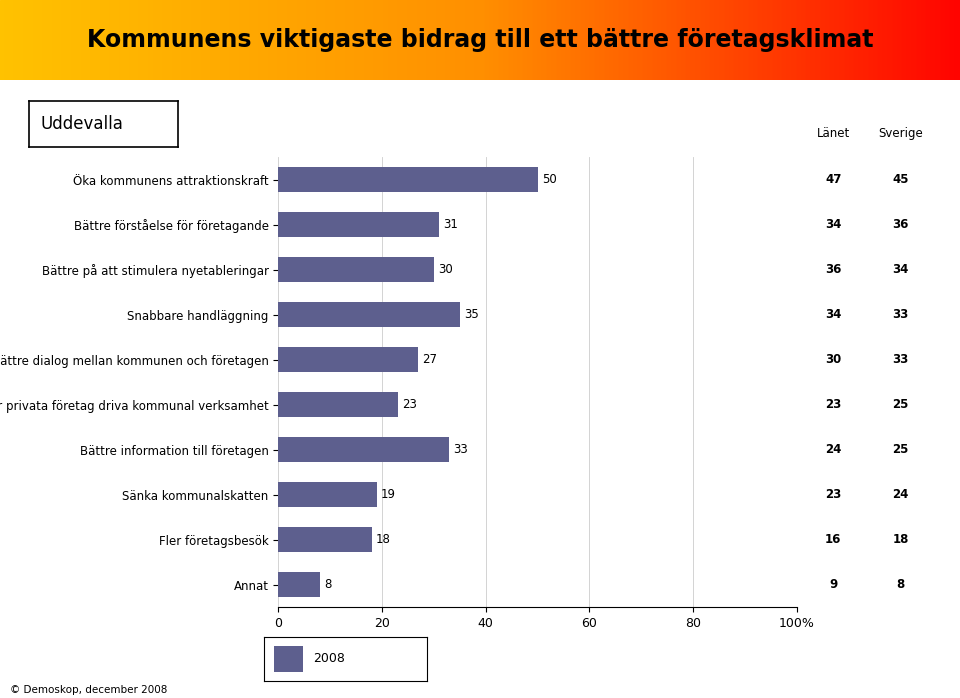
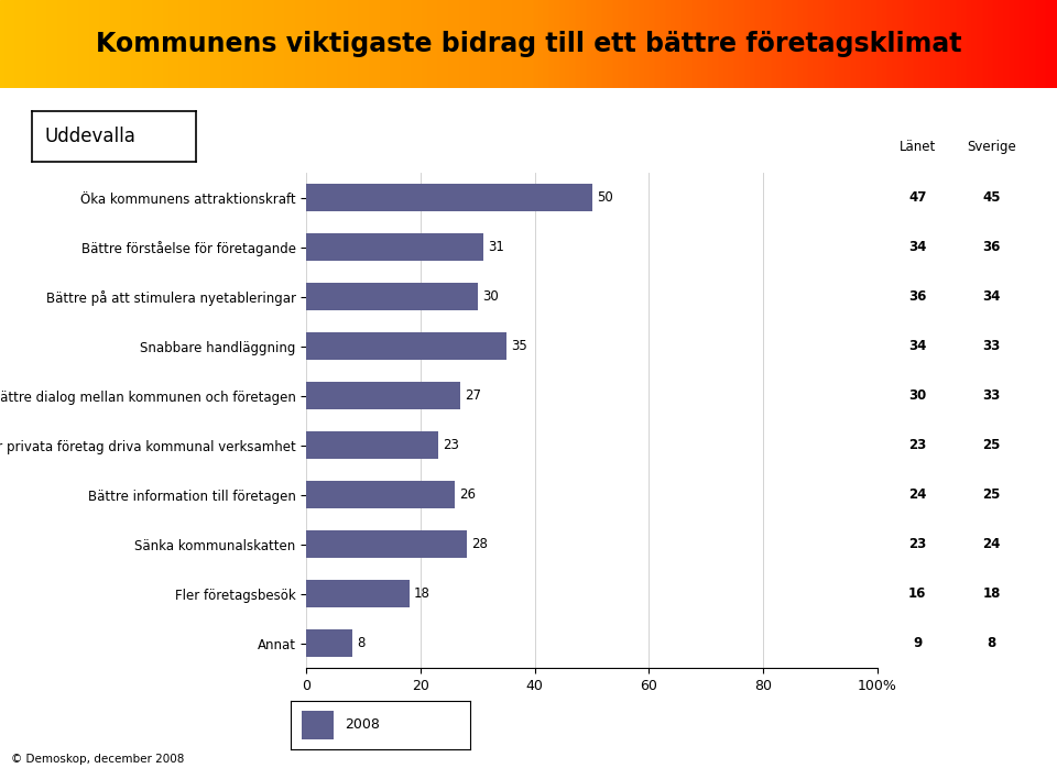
Bättre information till företagen: 33 -> 26
Sänka kommunalskatten: 19 -> 28
